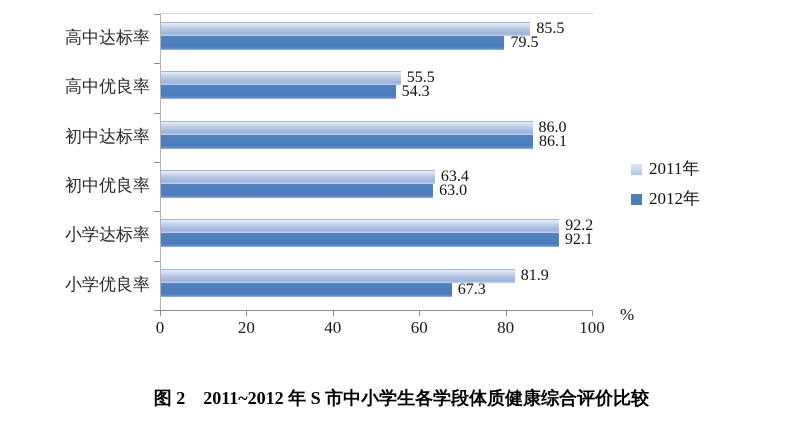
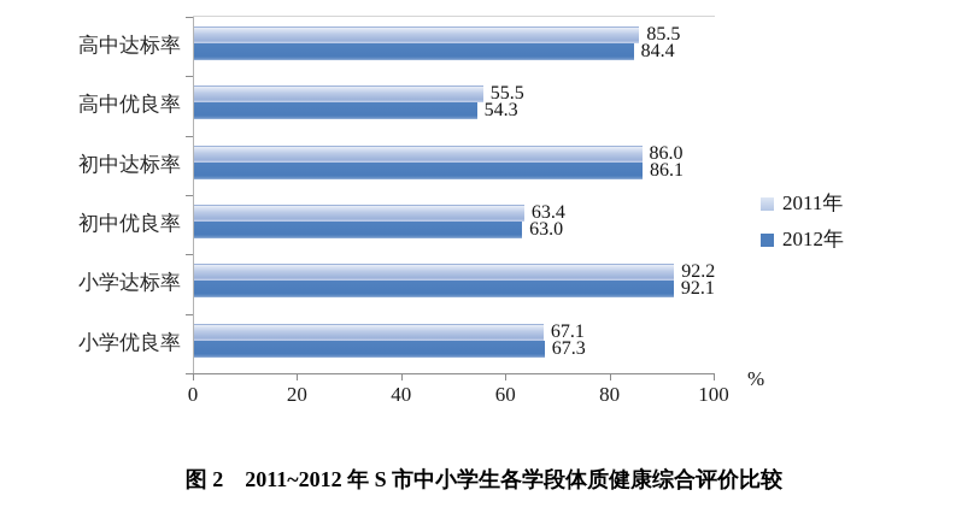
2012年/高中达标率: 79.5 -> 84.4
2011年/小学优良率: 81.9 -> 67.1
